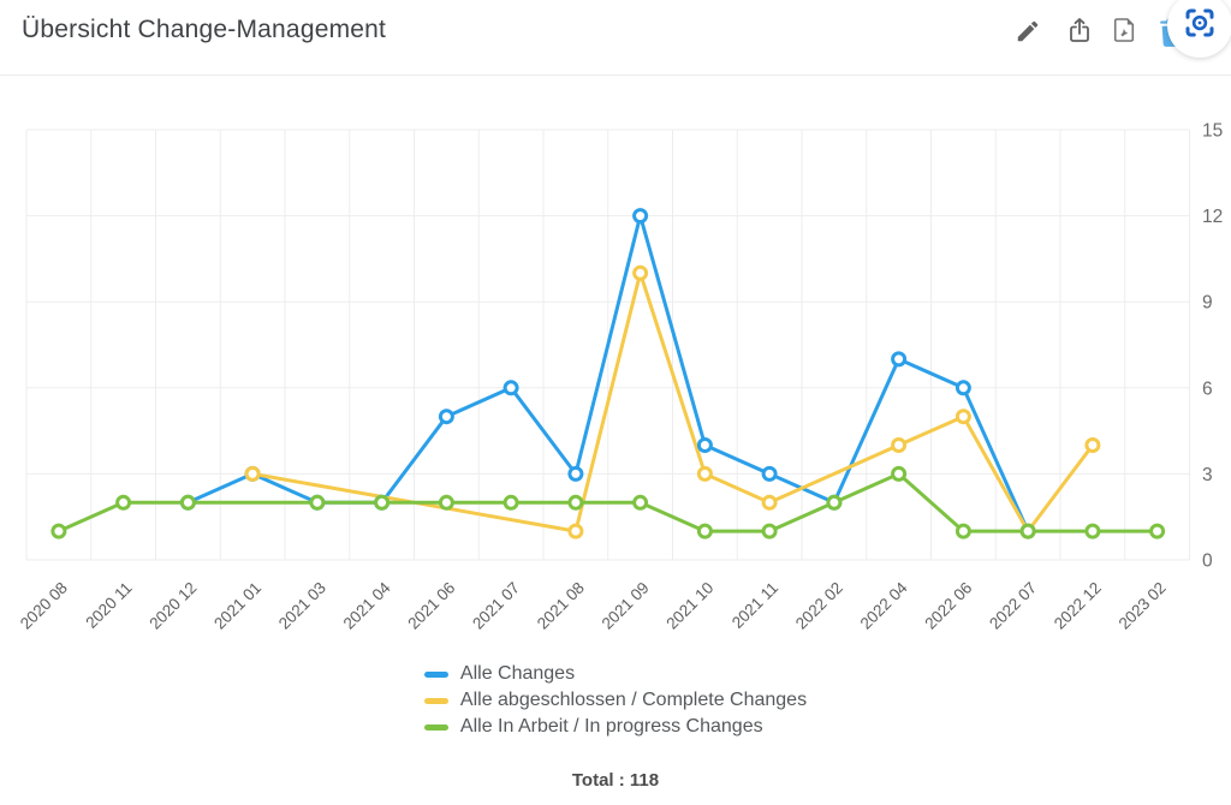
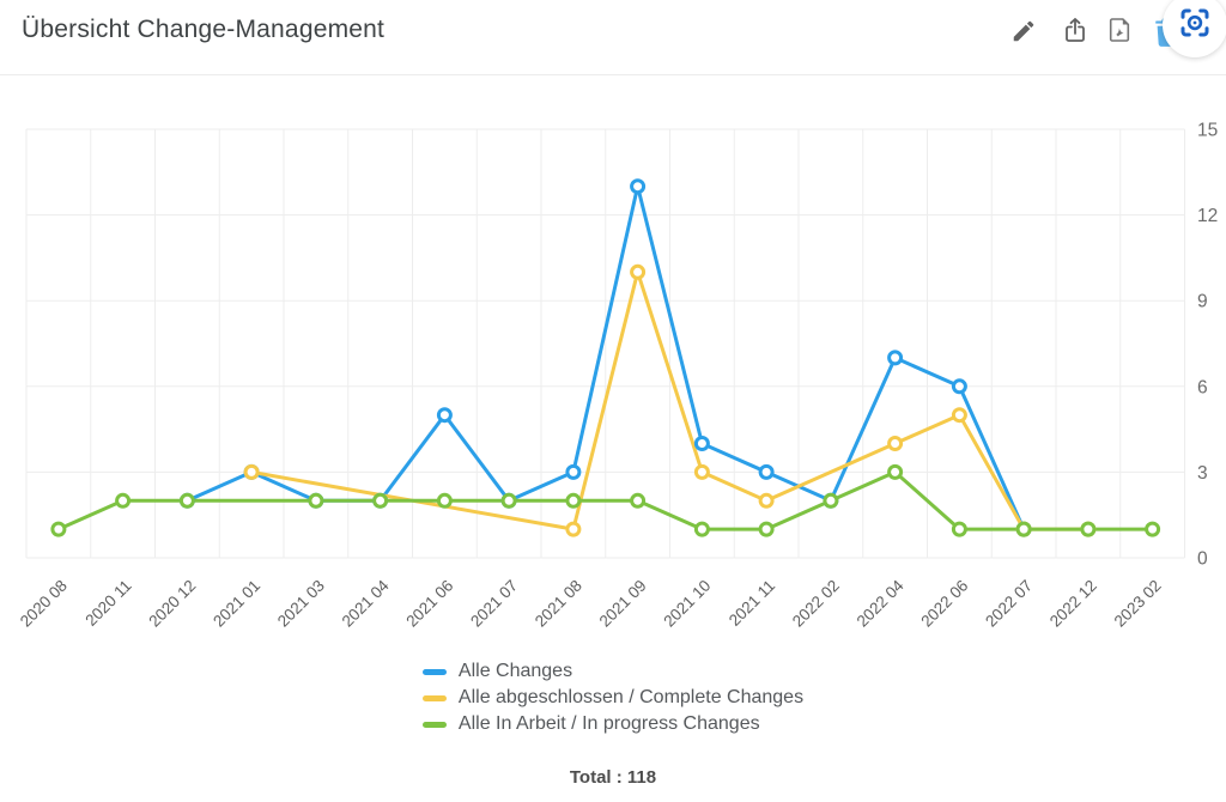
Alle Changes/2021 07: 6 -> 2
Alle Changes/2021 09: 12 -> 13
Alle abgeschlossen / Complete Changes/2022 12: 4 -> 1
